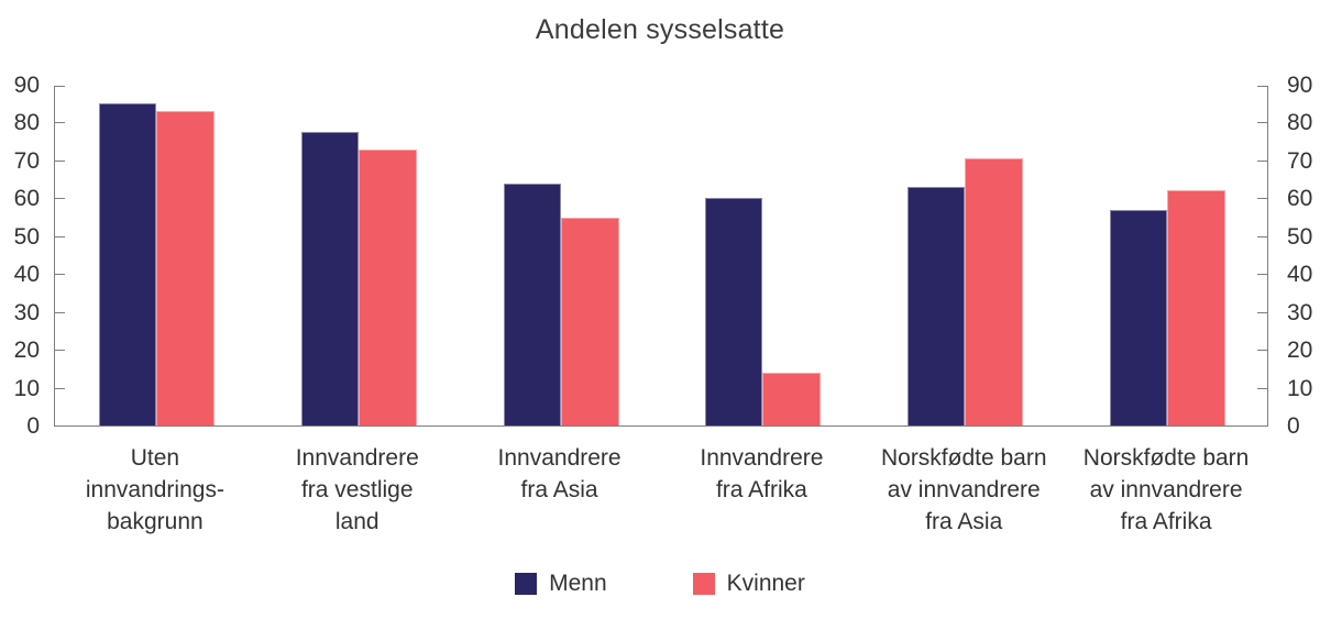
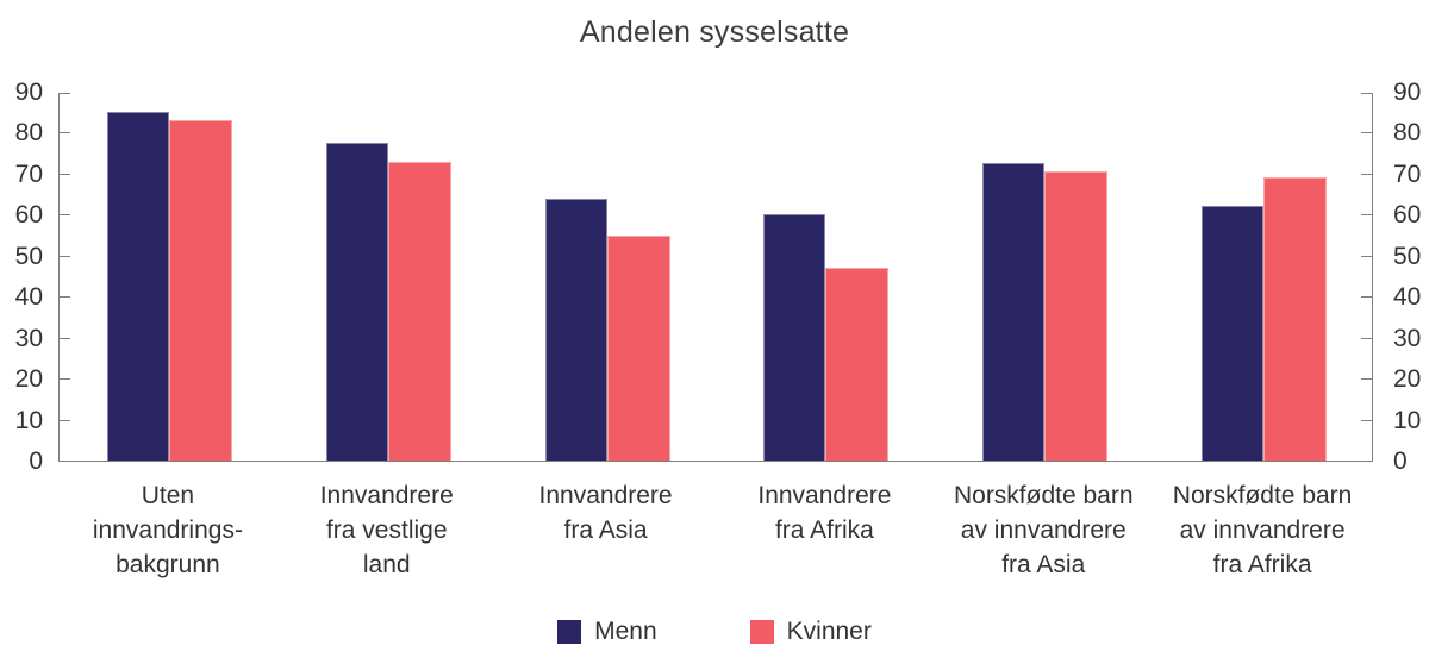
Kvinner/Innvandrere fra Afrika: 14 -> 47
Menn/Norskfødte barn av innvandrere fra Asia: 63 -> 72
Menn/Norskfødte barn av innvandrere fra Afrika: 57 -> 62
Kvinner/Norskfødte barn av innvandrere fra Afrika: 62 -> 69
